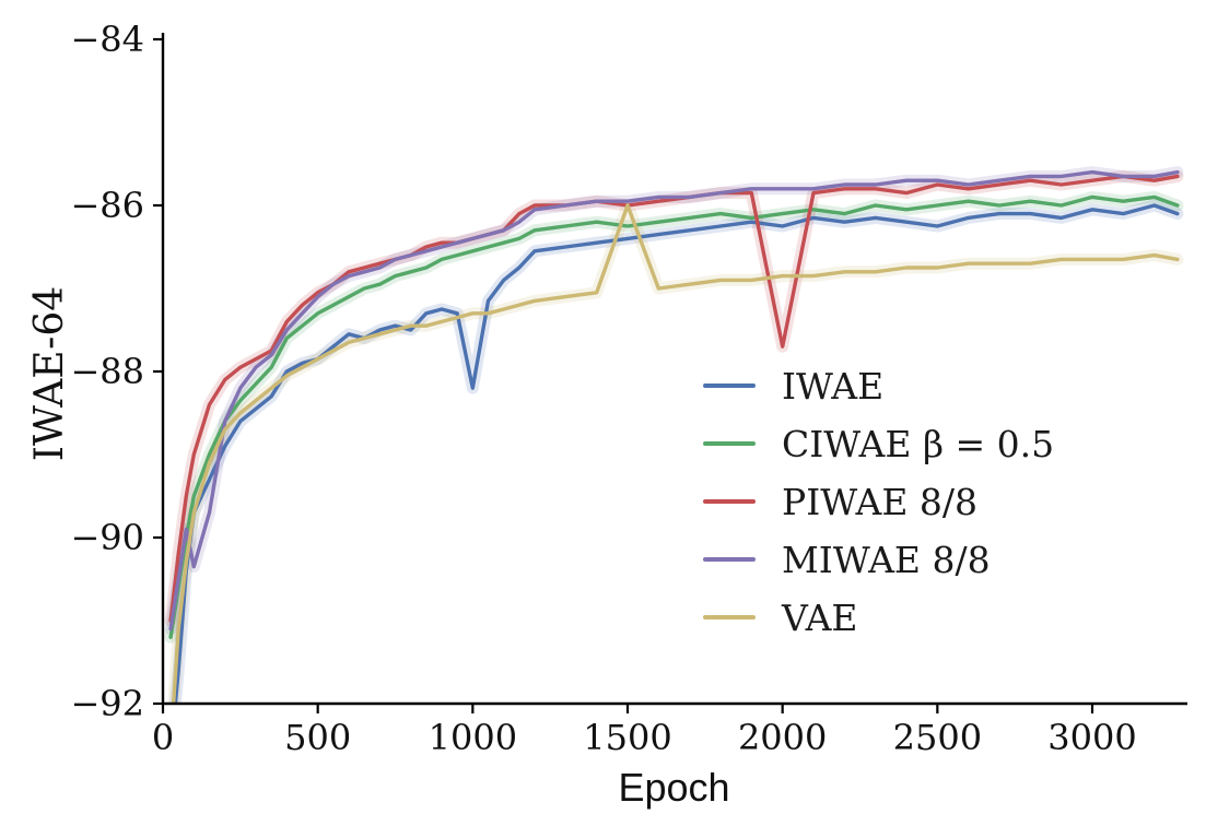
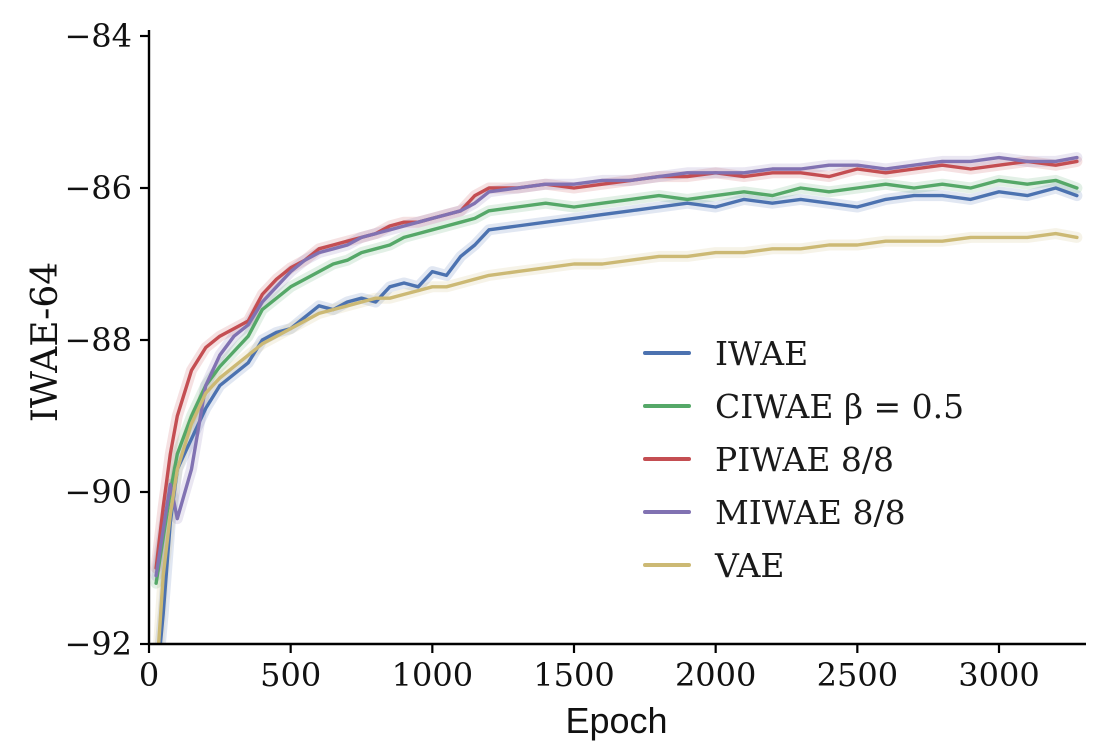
IWAE/1000: -88.2 -> -87.1
VAE/1500: -86.0 -> -87.0
PIWAE 8/8/2000: -87.7 -> -85.8
